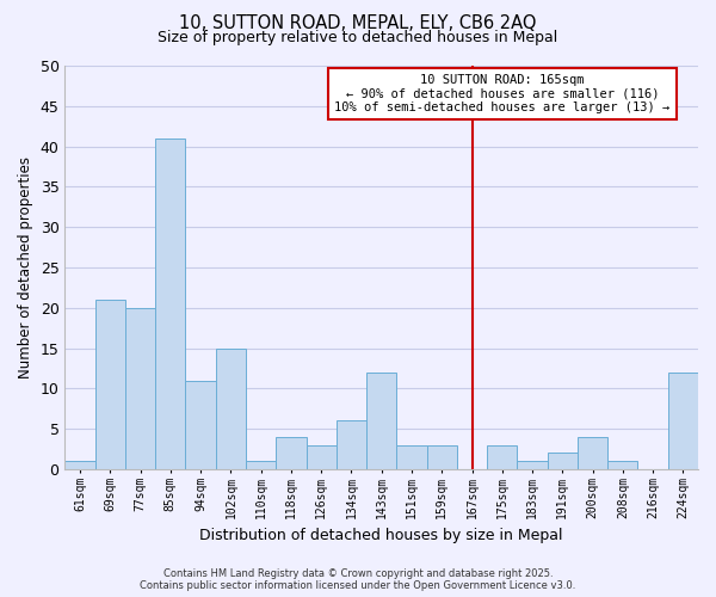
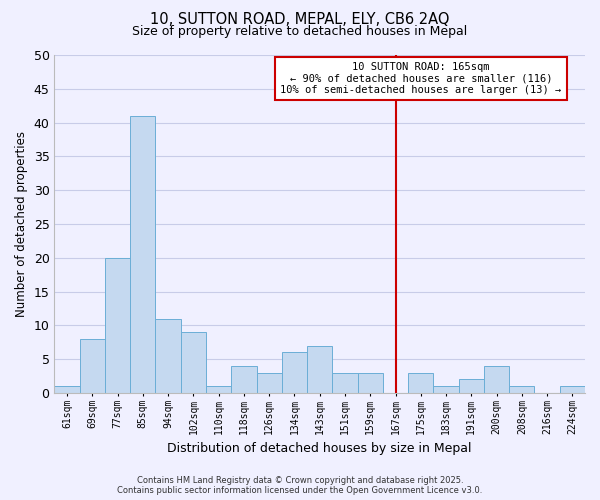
69sqm: 21 -> 8
102sqm: 15 -> 9
143sqm: 12 -> 7
224sqm: 12 -> 1
